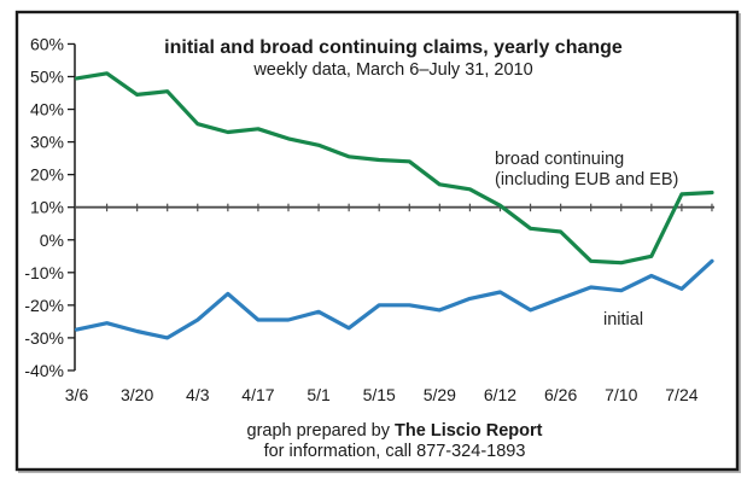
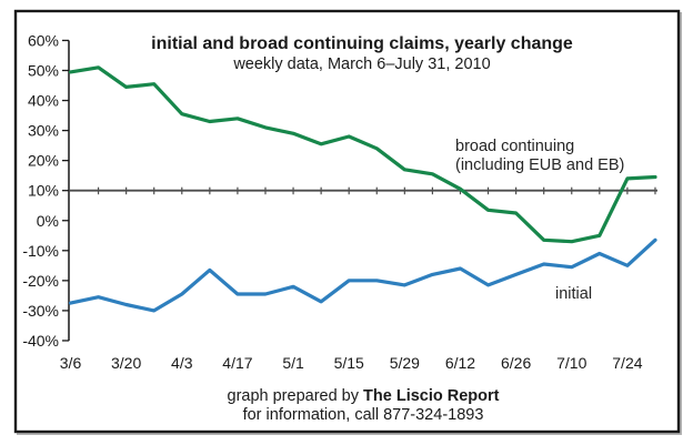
broad continuing (including EUB and EB)/5/15: 24% -> 28%
